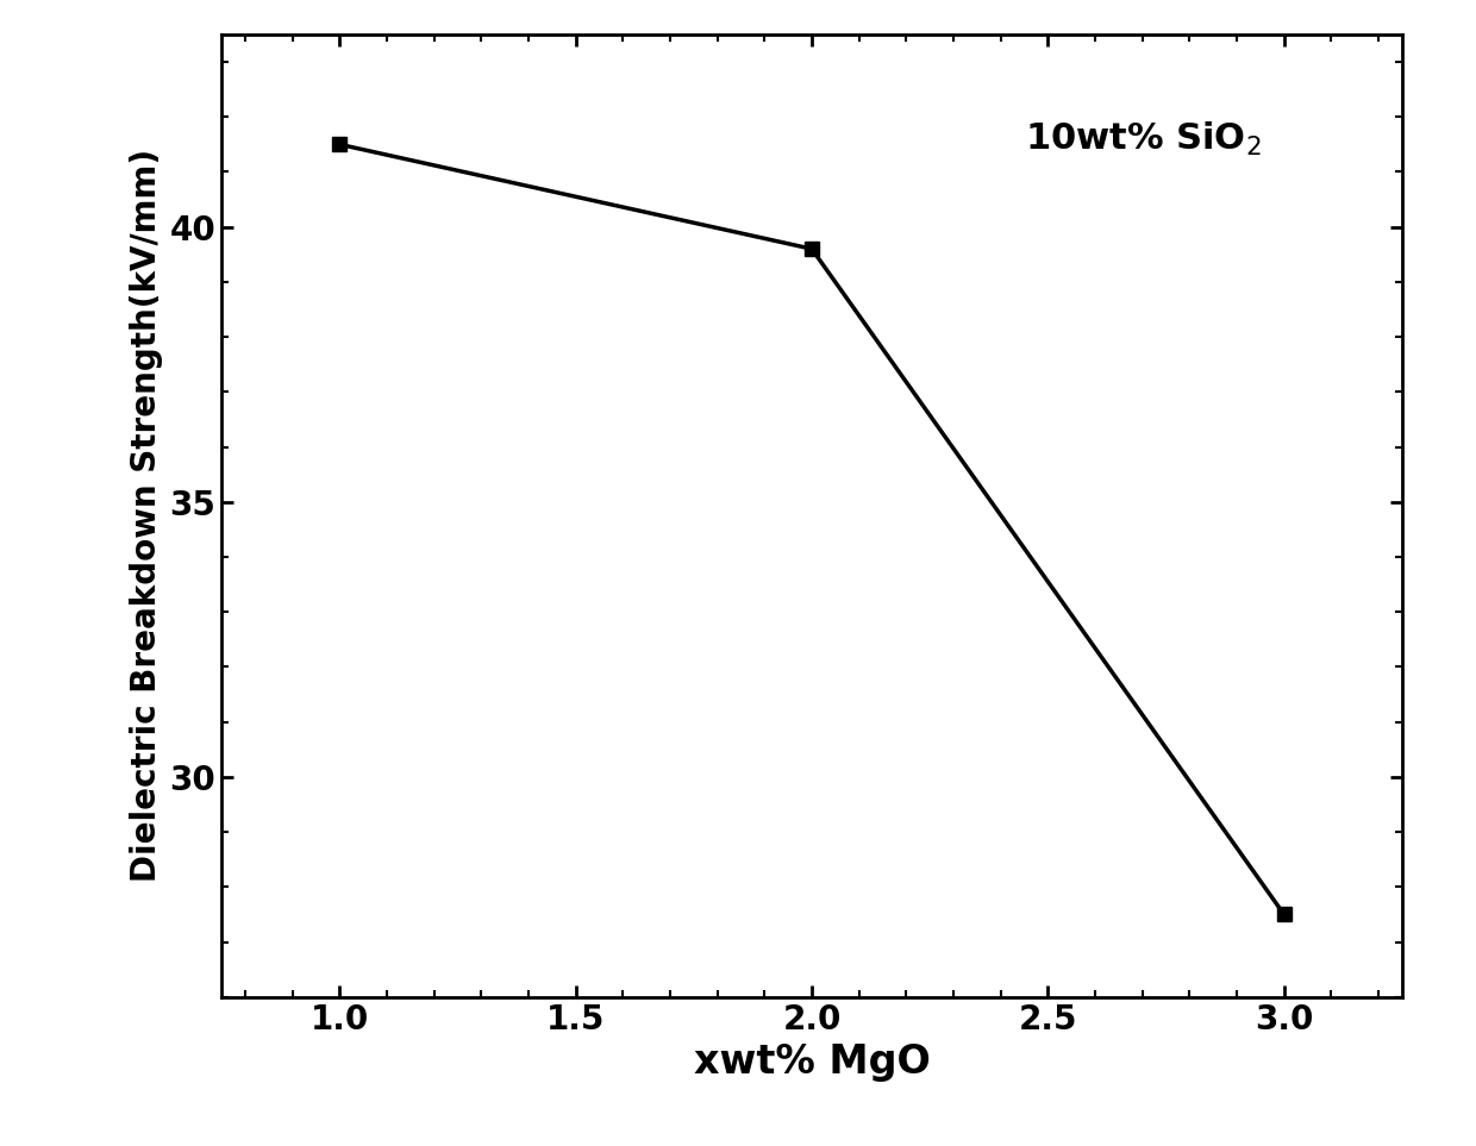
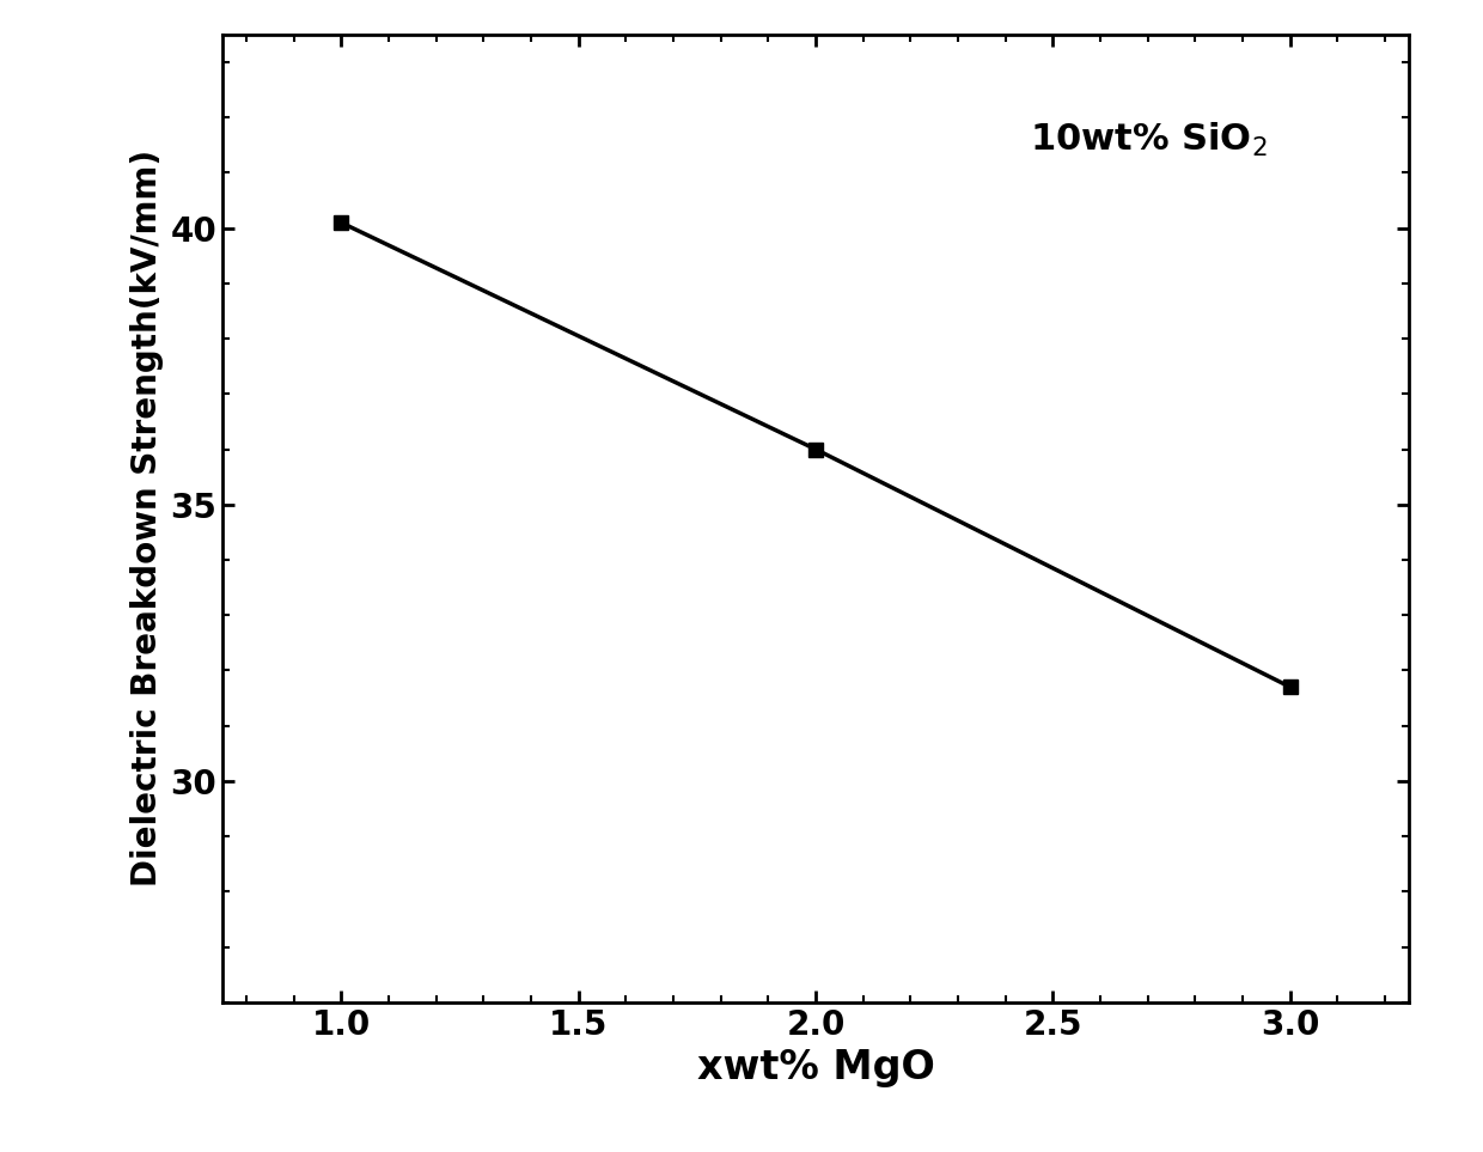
1.0: 41.5 -> 40.1
2.0: 39.6 -> 36.0
3.0: 27.5 -> 31.7
